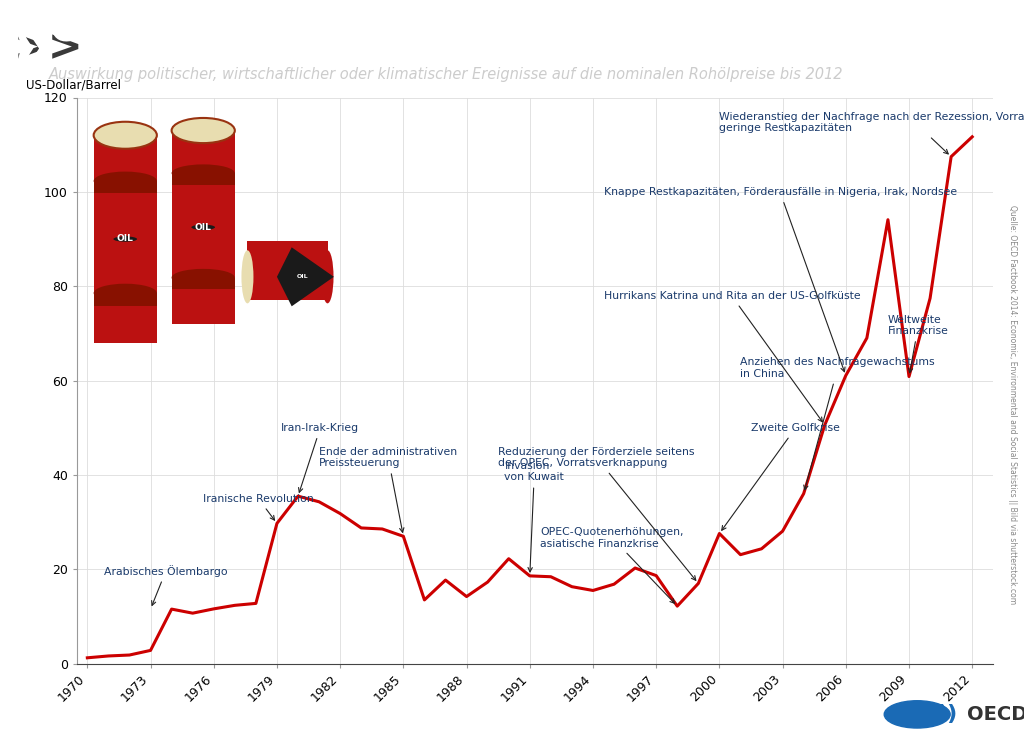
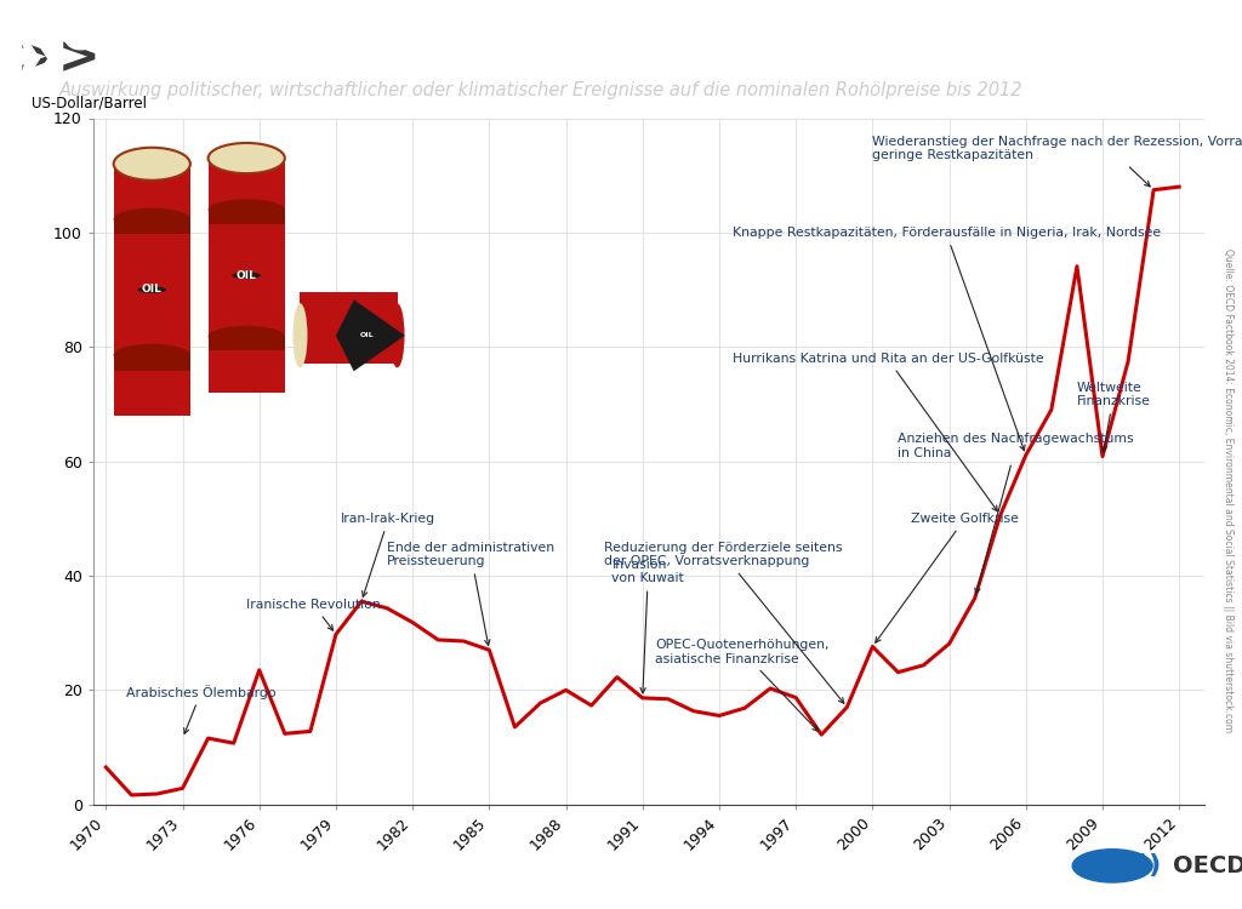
1970: 1.3 -> 6.5
1976: 11.6 -> 23.5
1988: 14.2 -> 20.0
2012: 111.7 -> 108.0
